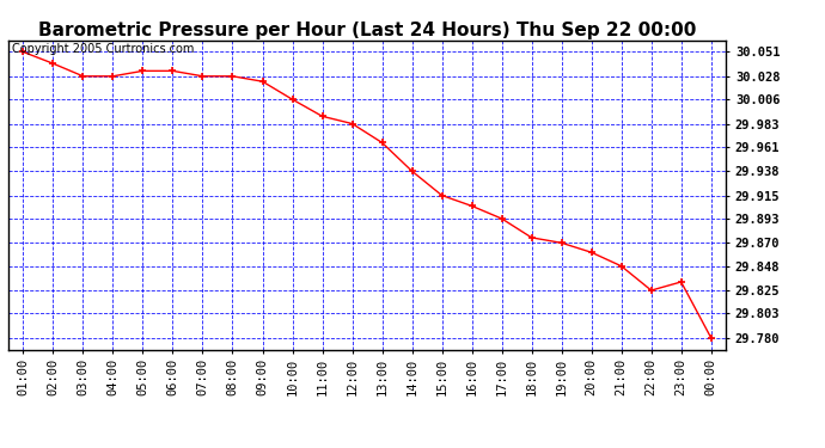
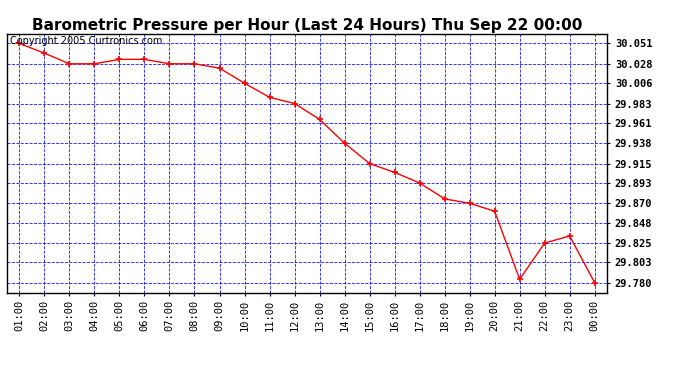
21:00: 29.848 -> 29.784
